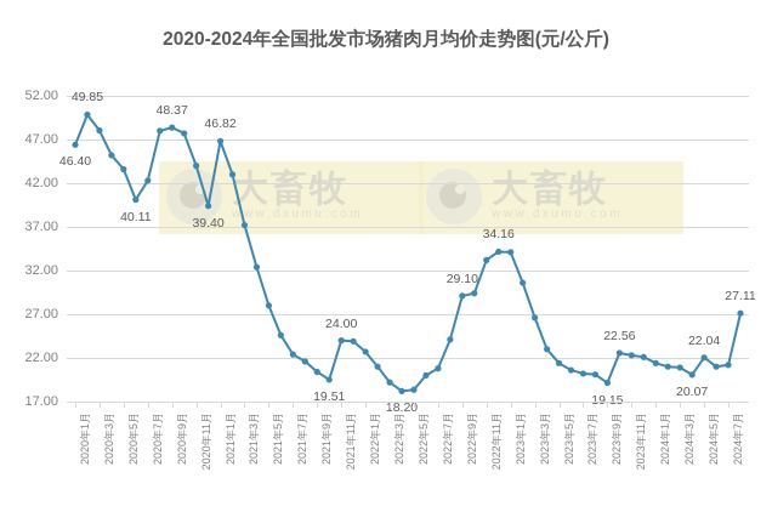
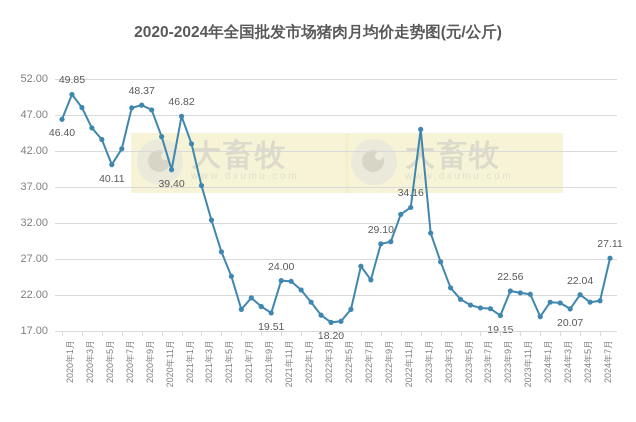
2021年7月: 22 -> 20
2022年7月: 21 -> 26
2023年1月: 34 -> 45
2024年1月: 21 -> 19
